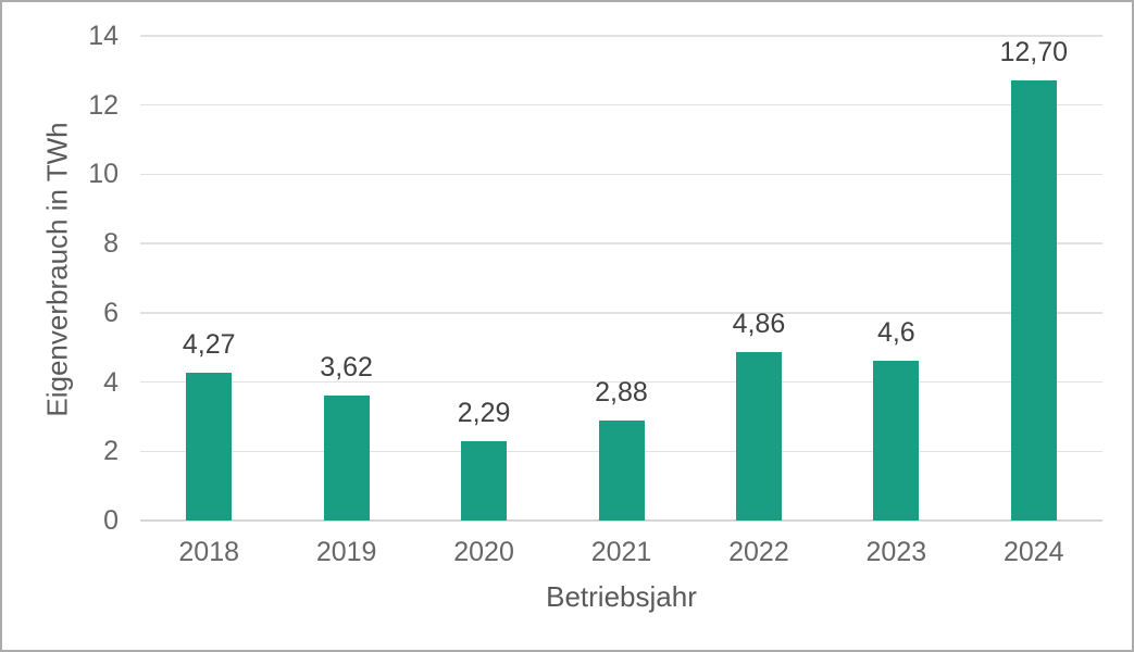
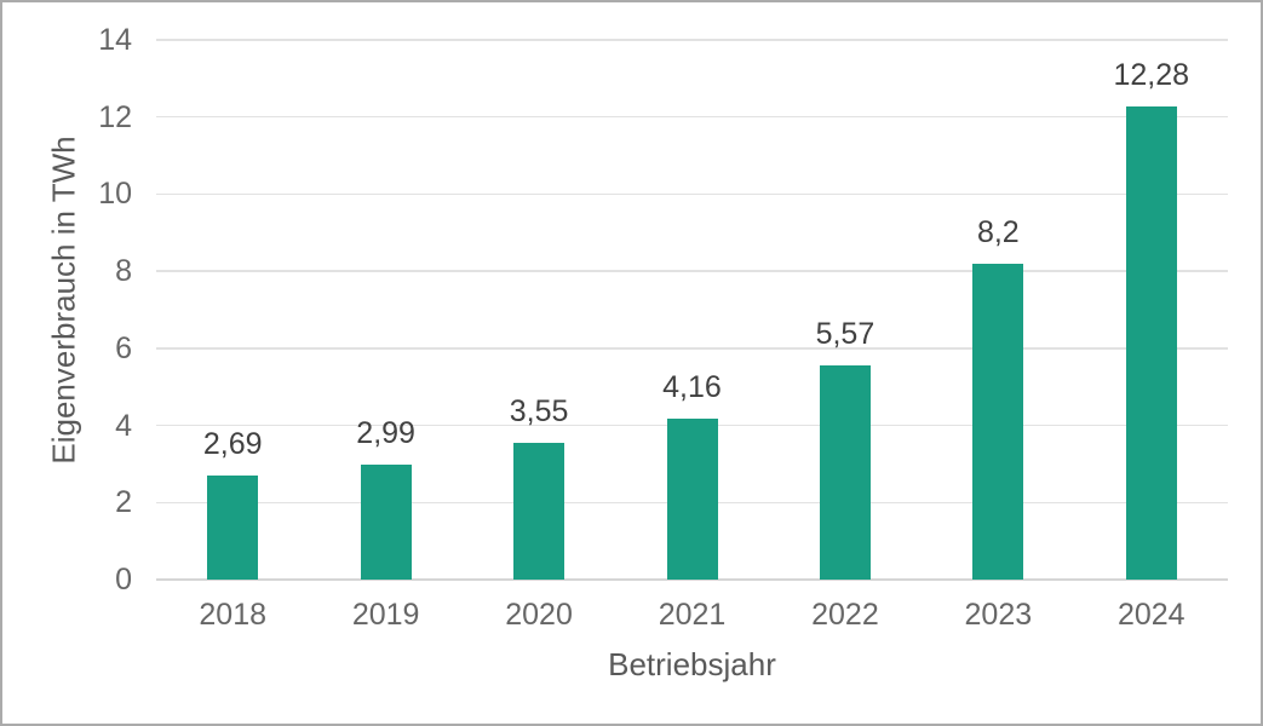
2018: 4,27 -> 2,69
2019: 3,62 -> 2,99
2020: 2,29 -> 3,55
2021: 2,88 -> 4,16
2022: 4,86 -> 5,57
2023: 4,6 -> 8,2
2024: 12,70 -> 12,28
